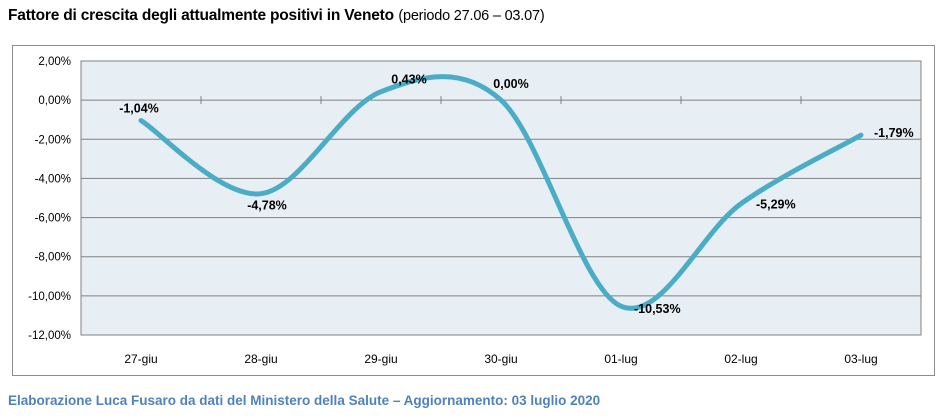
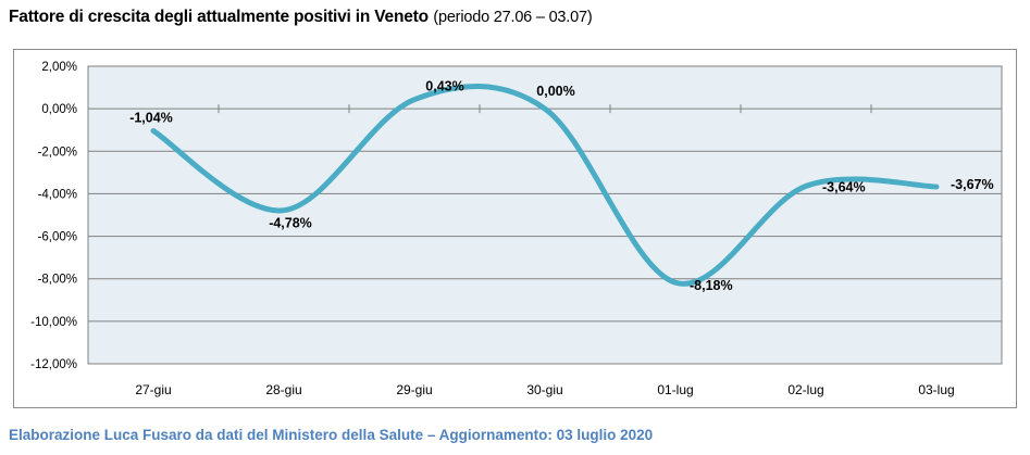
01-lug: -10,53% -> -8,18%
02-lug: -5,29% -> -3,64%
03-lug: -1,79% -> -3,67%
